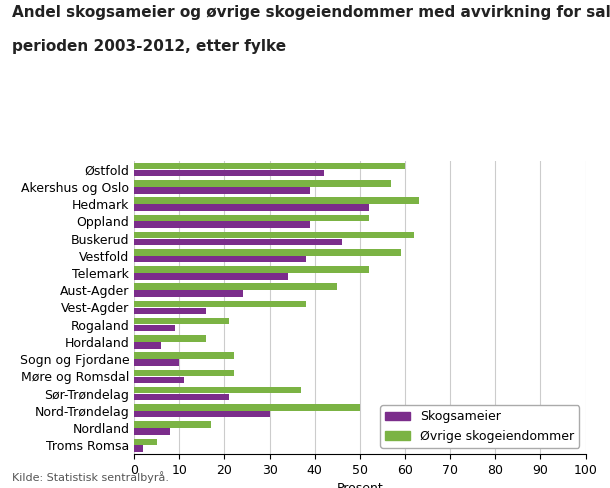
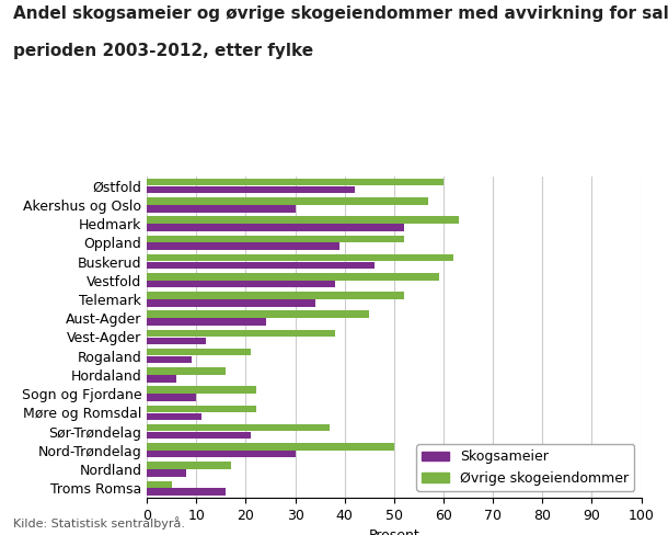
Skogsameier/Akershus og Oslo: 39 -> 30
Skogsameier/Vest-Agder: 16 -> 12
Skogsameier/Troms Romsa: 2 -> 16
